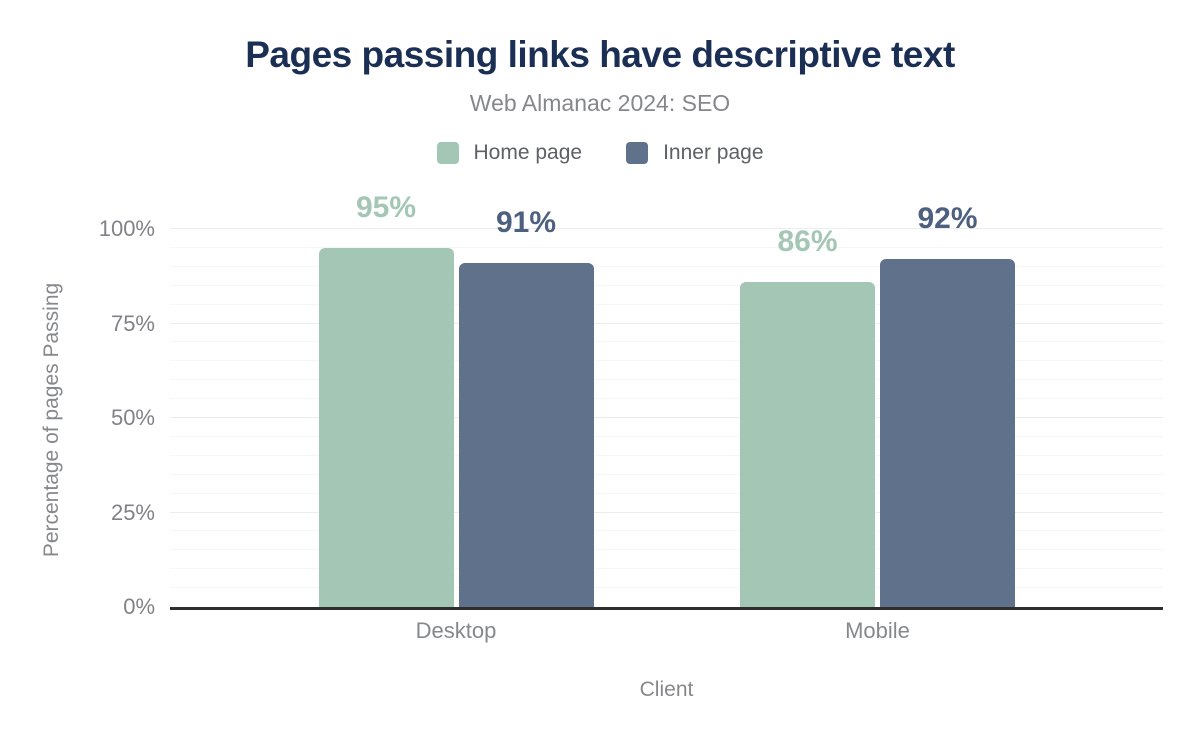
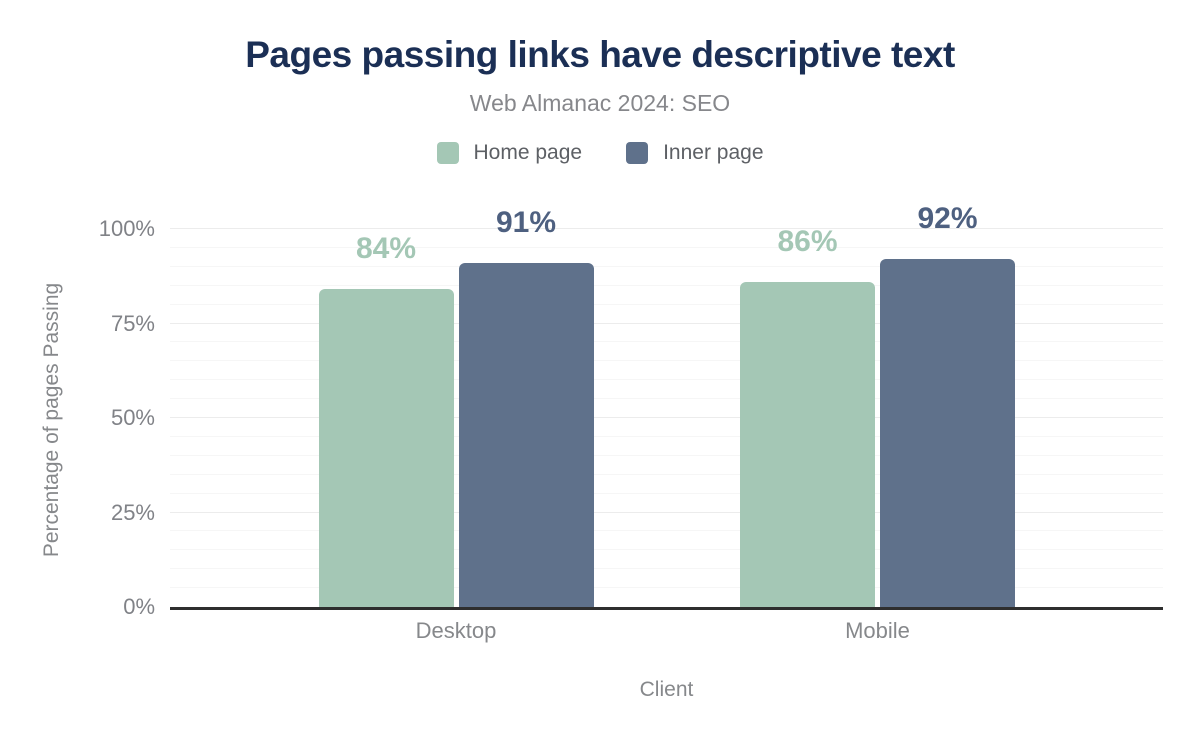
Home page/Desktop: 95% -> 84%
